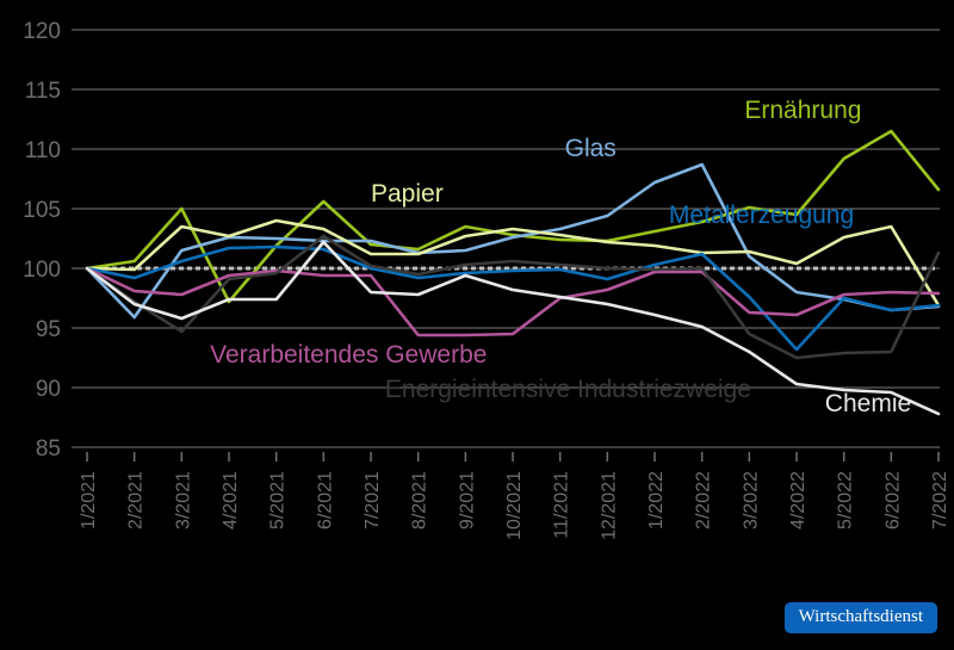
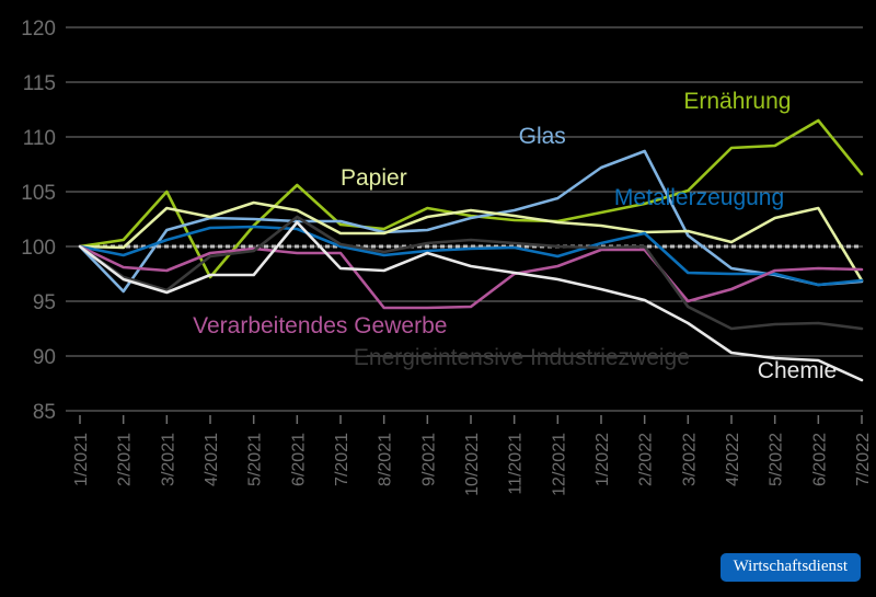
Energieintensive Industriezweige/3/2021: 94.7 -> 96.0
Verarbeitendes Gewerbe/3/2022: 96.3 -> 95.0
Ernährung/4/2022: 104.5 -> 109.0
Metallerzeugung/4/2022: 93.2 -> 97.5
Energieintensive Industriezweige/7/2022: 101.3 -> 92.5
